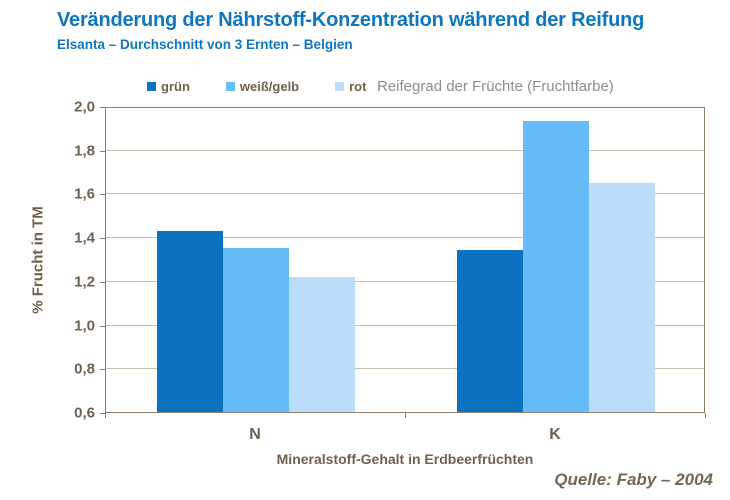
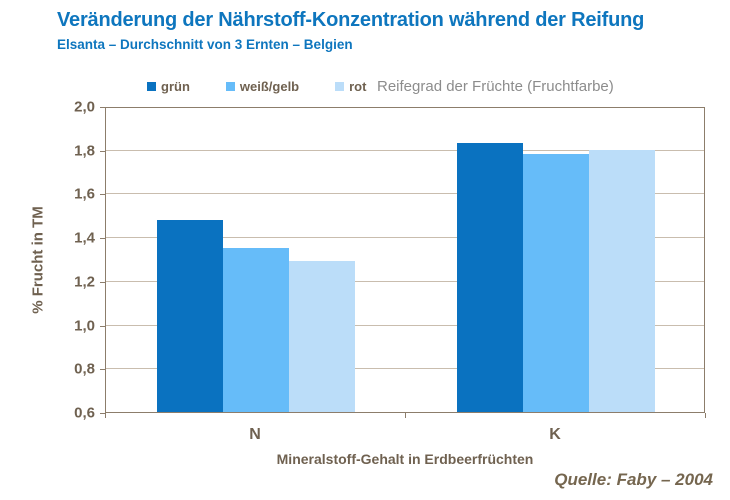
grün/N: 1,43 -> 1,48
rot/N: 1,22 -> 1,29
grün/K: 1,34 -> 1,83
weiß/gelb/K: 1,93 -> 1,78
rot/K: 1,65 -> 1,80
